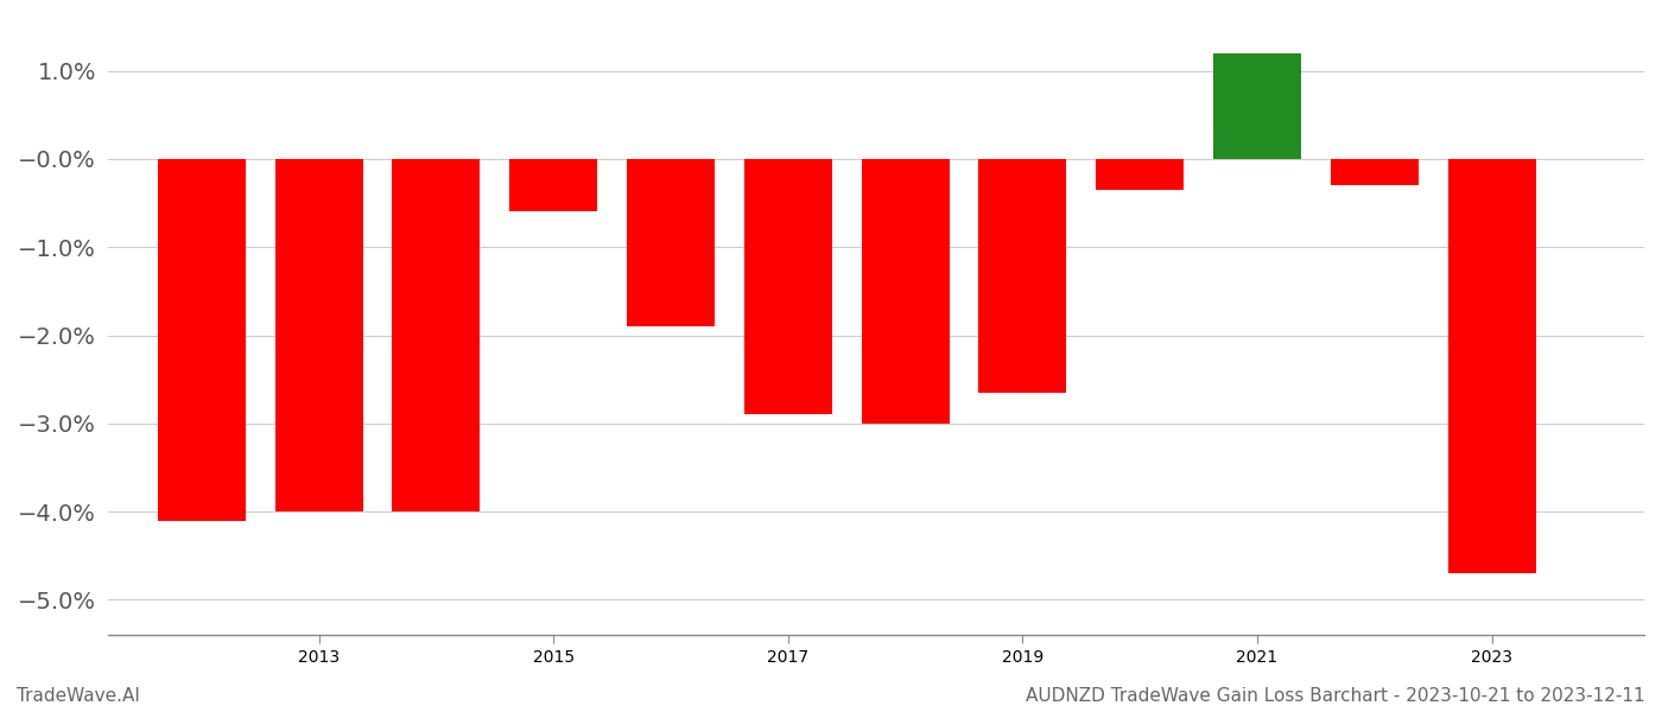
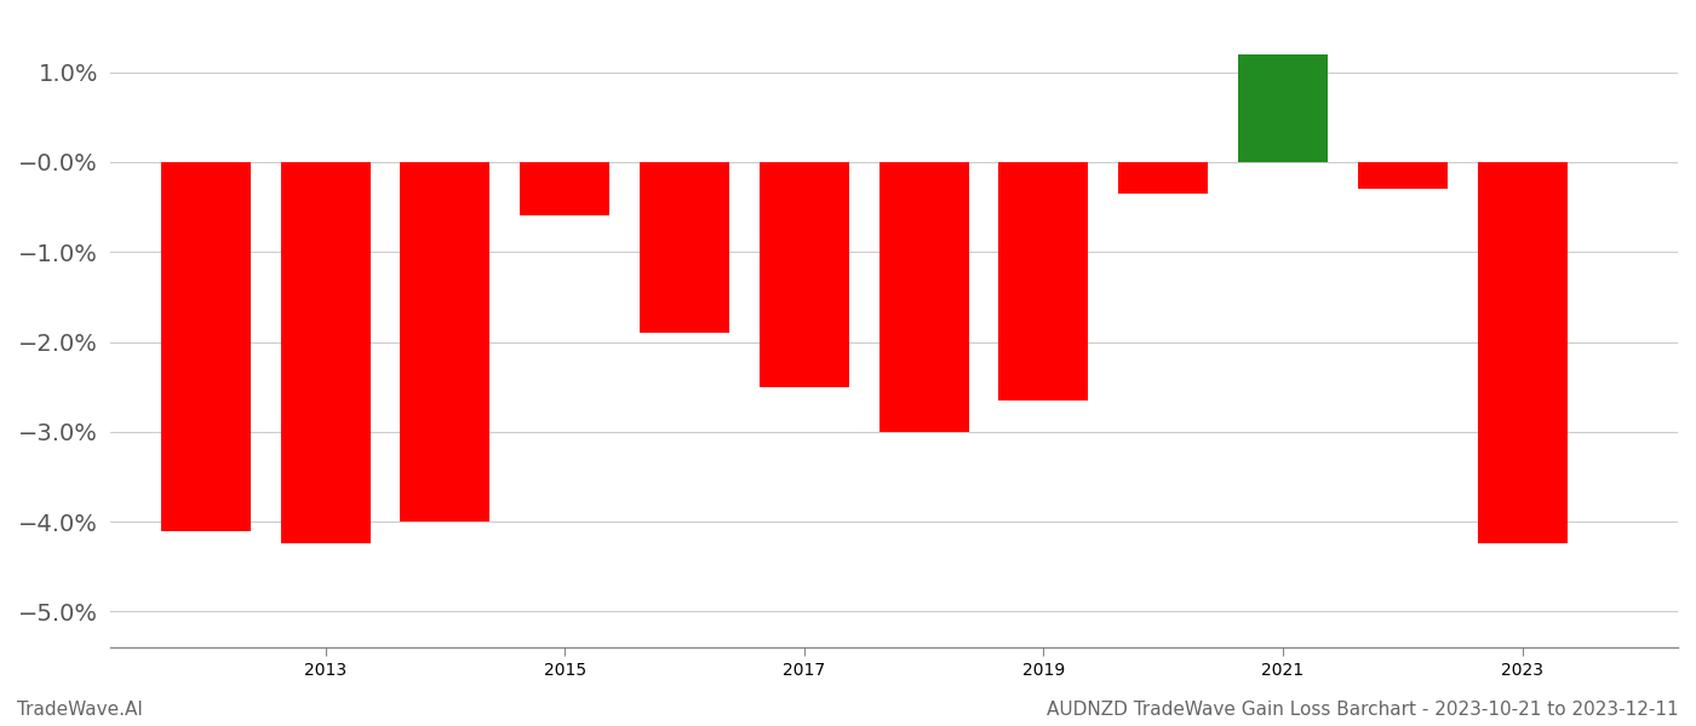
2013: -4.00% -> -4.24%
2017: -2.90% -> -2.50%
2023: -4.70% -> -4.24%
